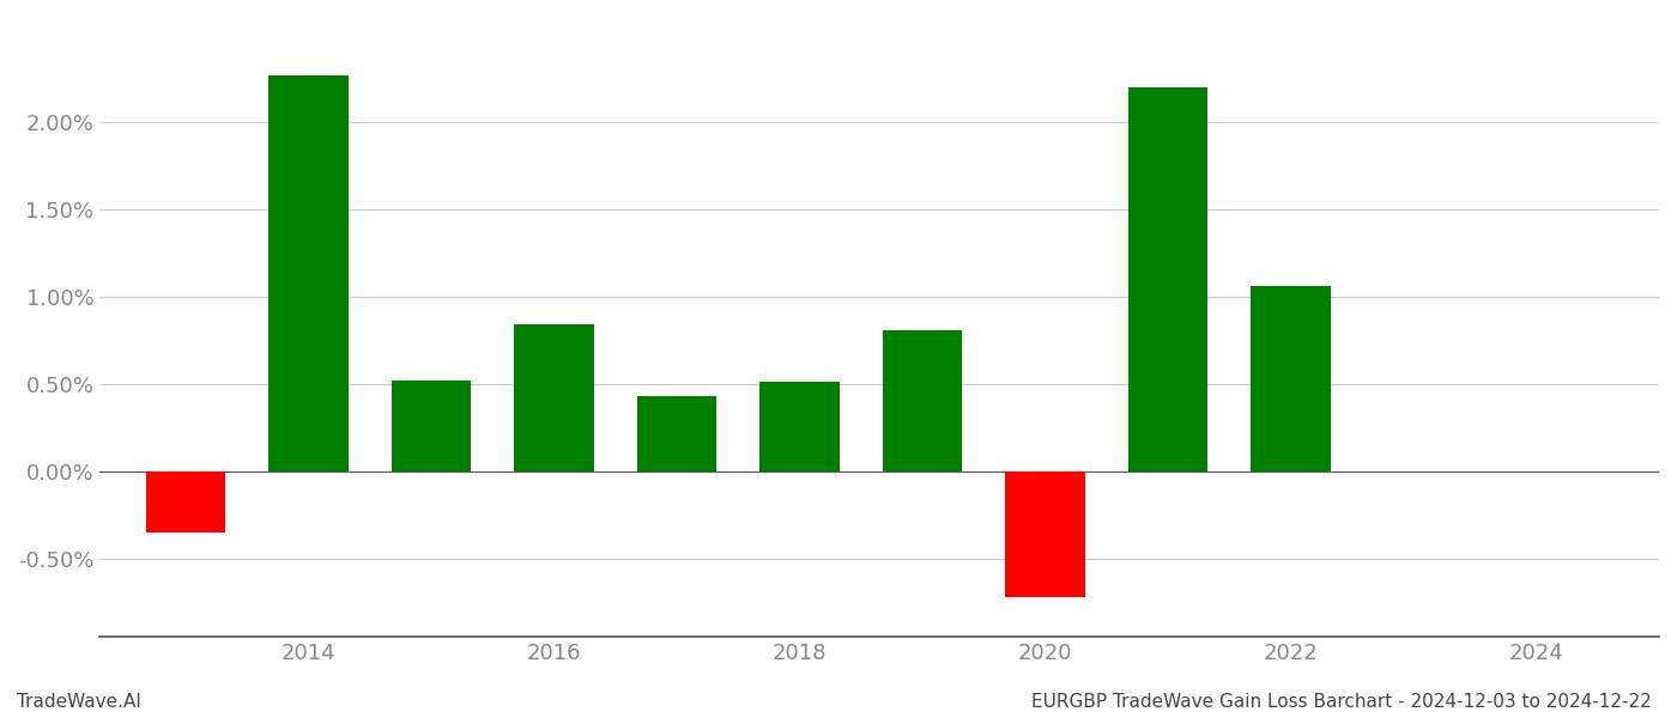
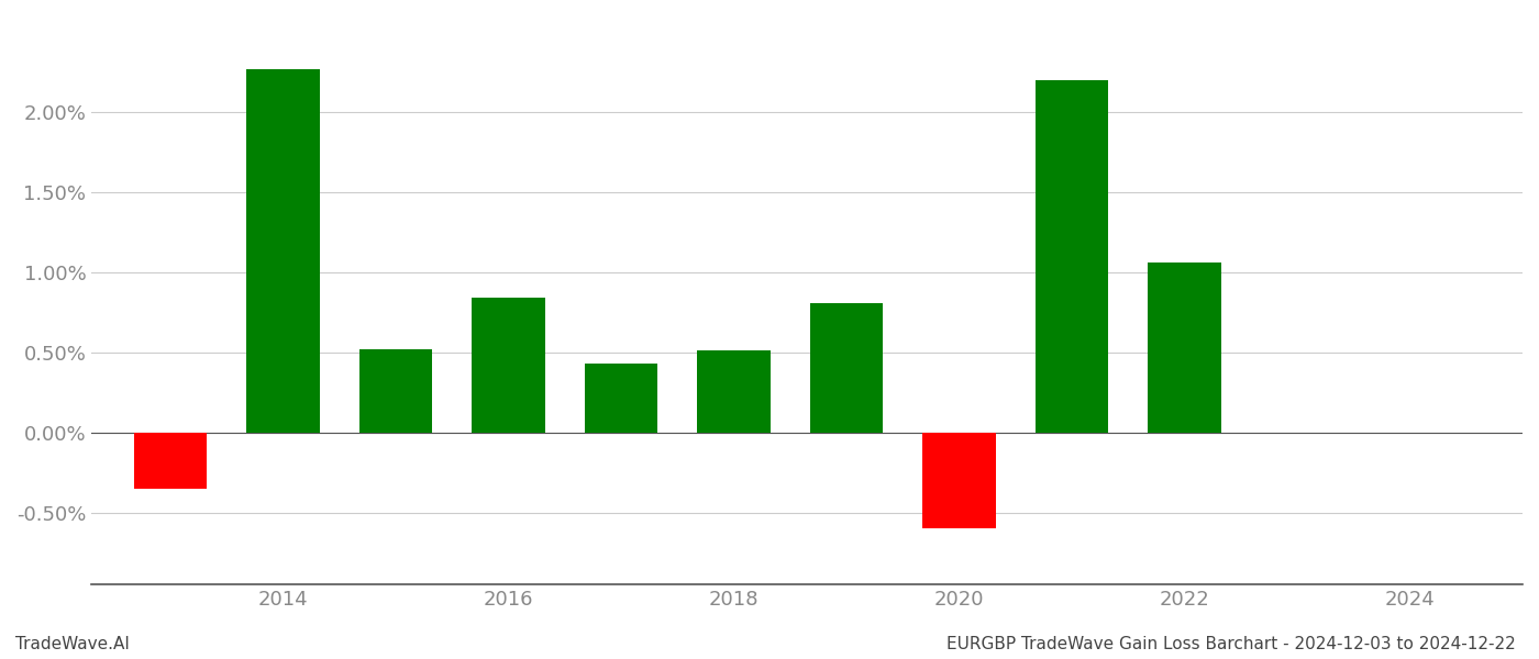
2020: -0.72% -> -0.60%
